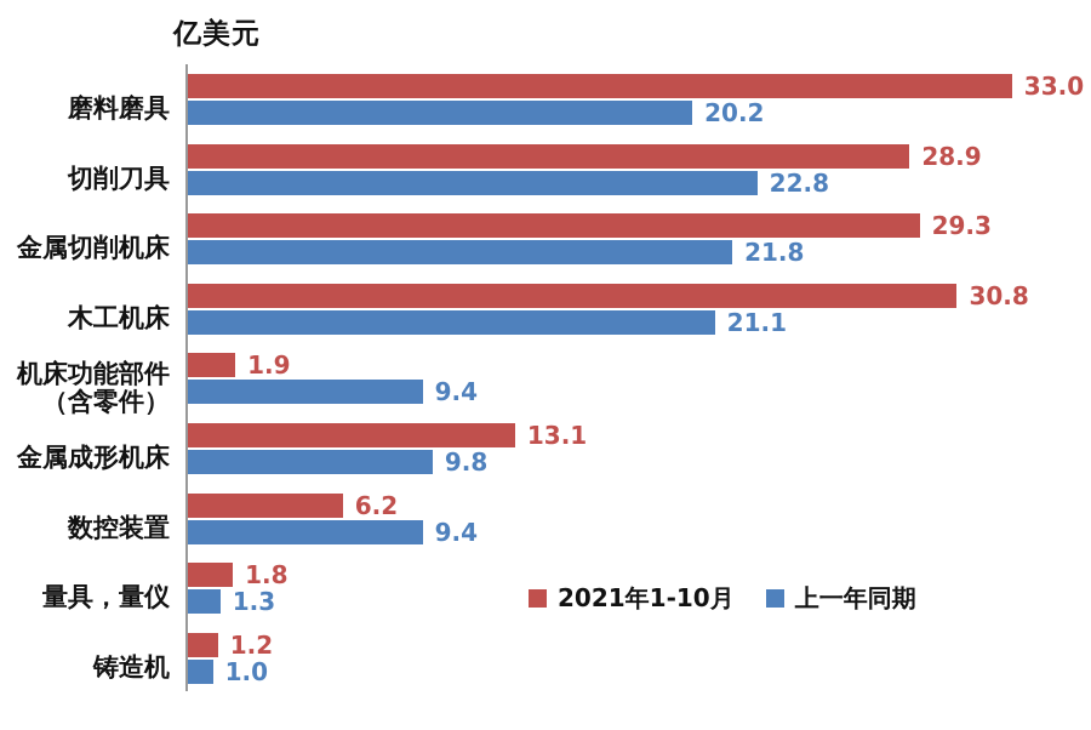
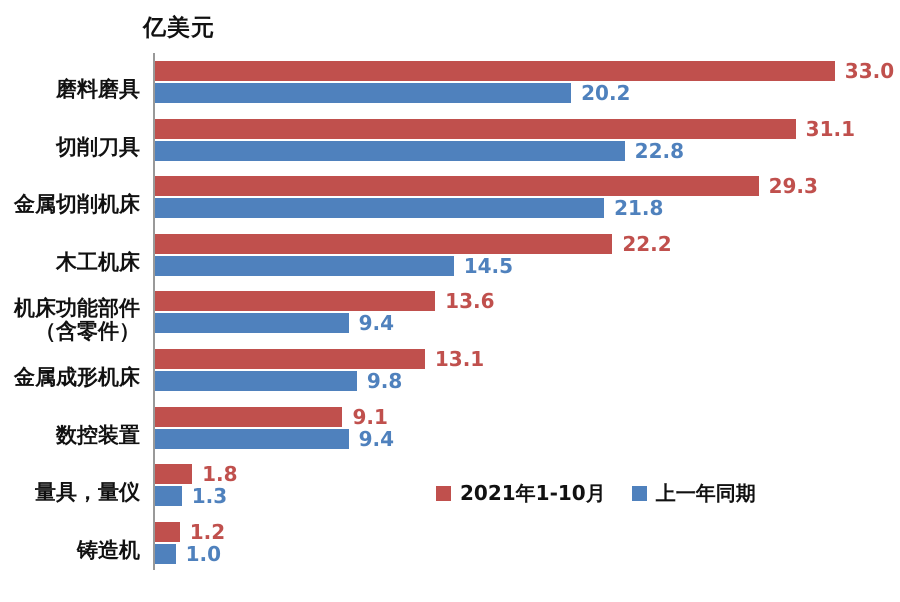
2021年1-10月/切削刀具: 28.9 -> 31.1
2021年1-10月/木工机床: 30.8 -> 22.2
上一年同期/木工机床: 21.1 -> 14.5
2021年1-10月/机床功能部件（含零件）: 1.9 -> 13.6
2021年1-10月/数控装置: 6.2 -> 9.1
